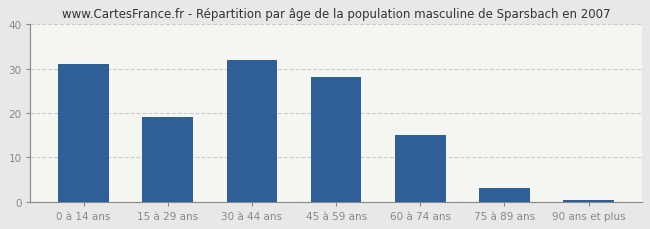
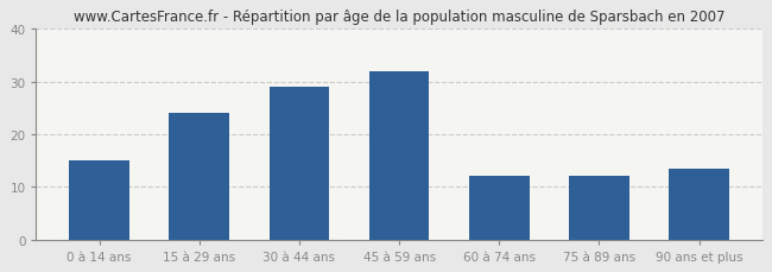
0 à 14 ans: 31.0 -> 15.0
15 à 29 ans: 19.0 -> 24.0
30 à 44 ans: 32.0 -> 29.0
45 à 59 ans: 28.0 -> 32.0
60 à 74 ans: 15.0 -> 12.0
75 à 89 ans: 3.0 -> 12.0
90 ans et plus: 0.4 -> 13.5
